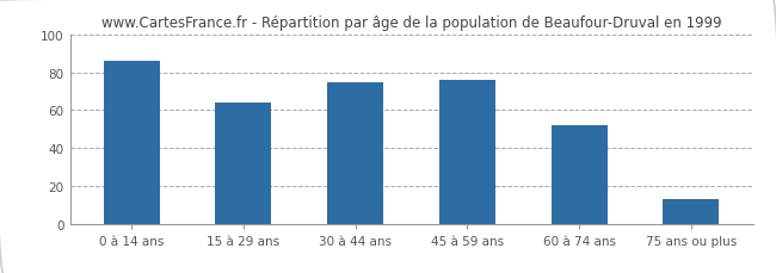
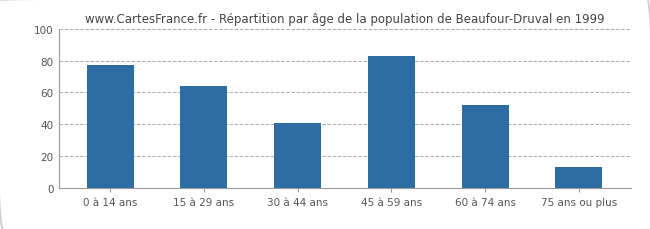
0 à 14 ans: 86 -> 77
30 à 44 ans: 75 -> 41
45 à 59 ans: 76 -> 83
